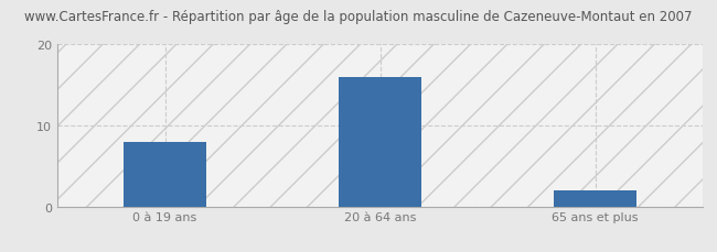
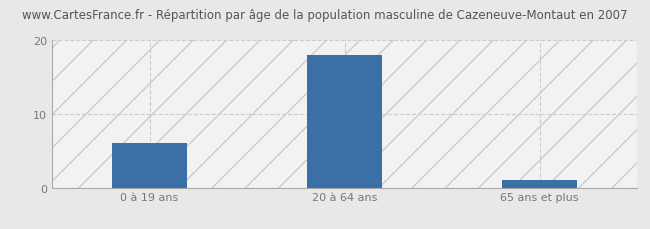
0 à 19 ans: 8 -> 6
20 à 64 ans: 16 -> 18
65 ans et plus: 2 -> 1
